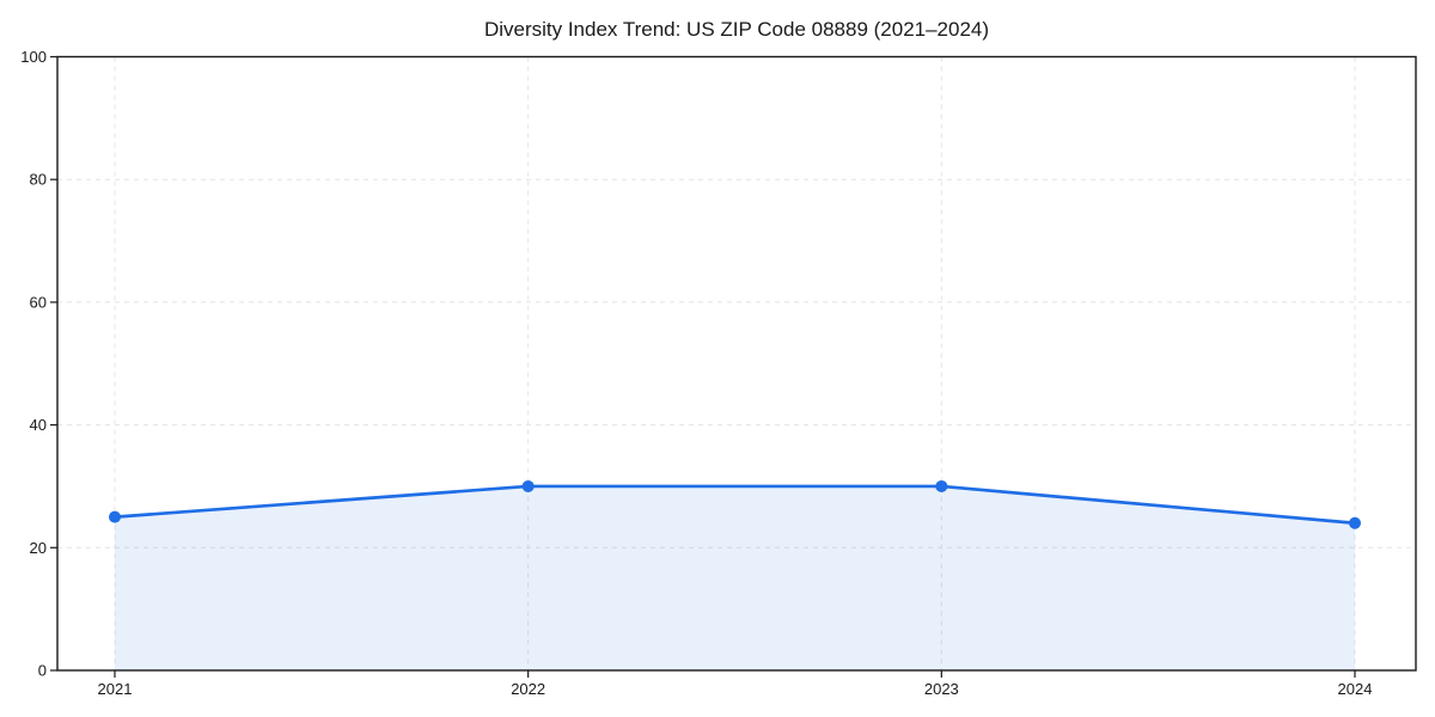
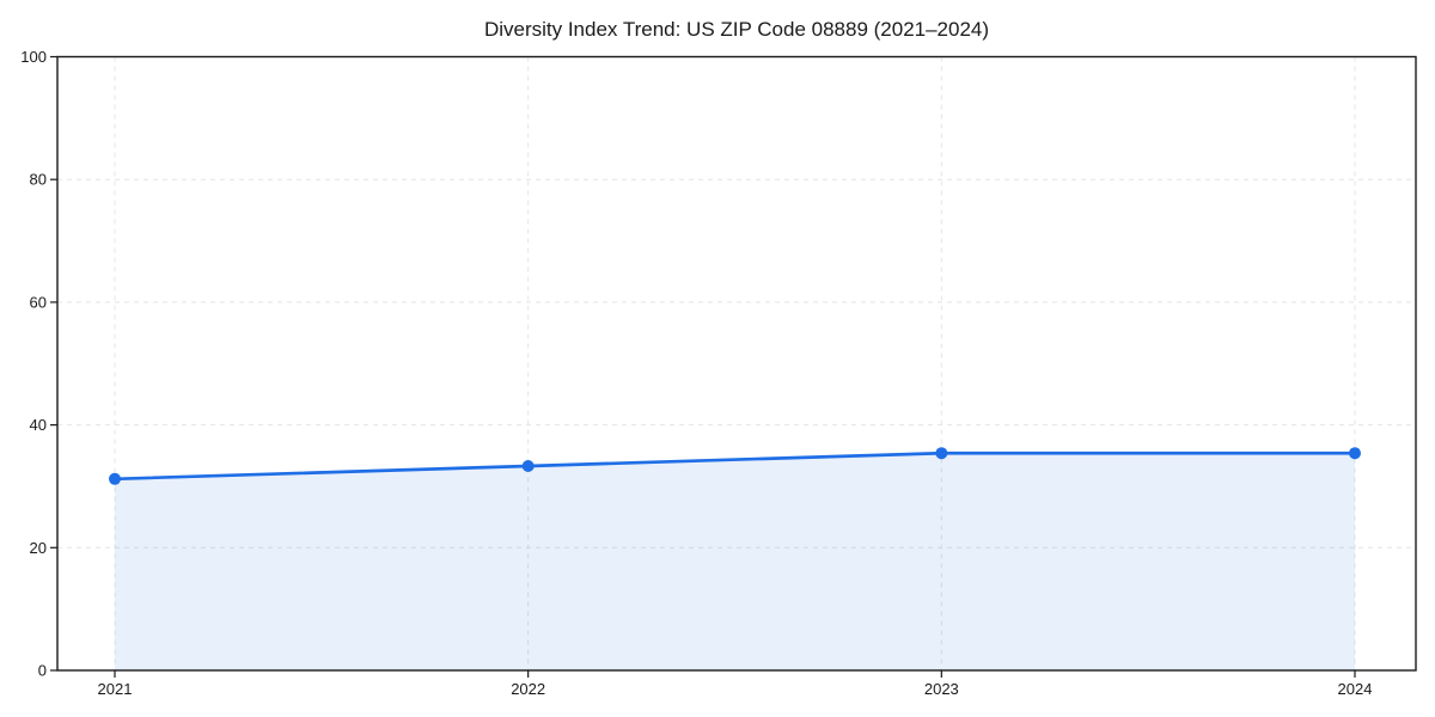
2021: 25 -> 31
2022: 30 -> 33
2023: 30 -> 35
2024: 24 -> 35
